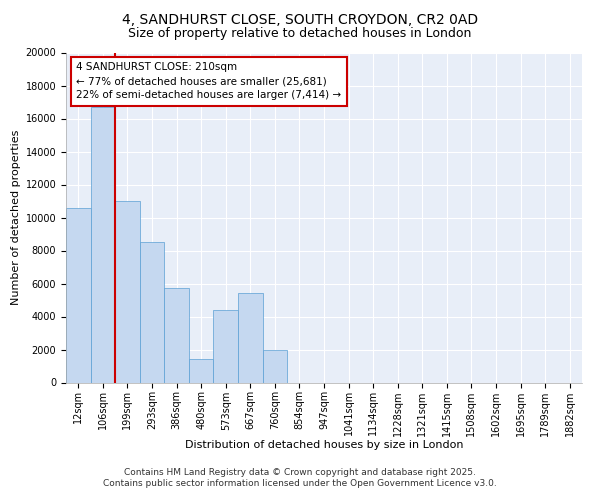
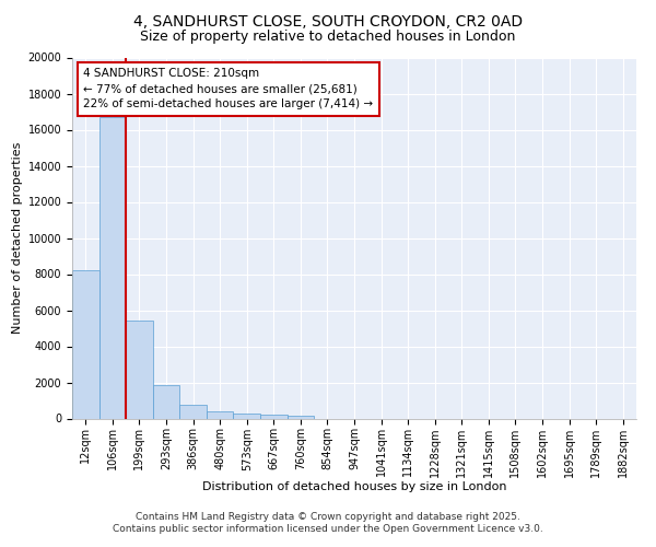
12sqm: 10600 -> 8200
199sqm: 11000 -> 5400
293sqm: 8500 -> 1800
386sqm: 5700 -> 800
480sqm: 1400 -> 400
573sqm: 4400 -> 300
667sqm: 5400 -> 200
760sqm: 2000 -> 200
